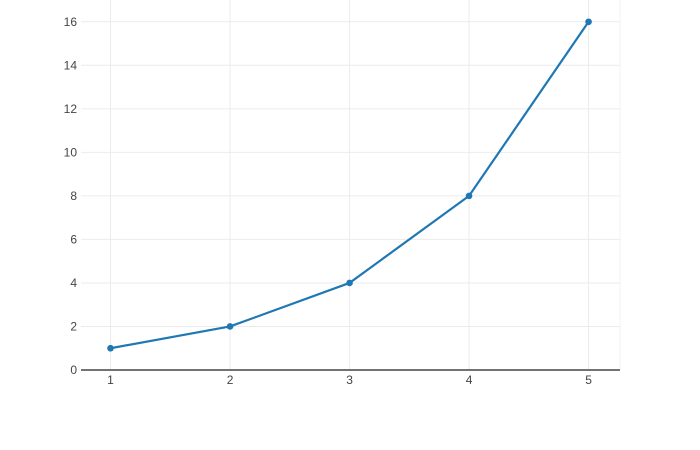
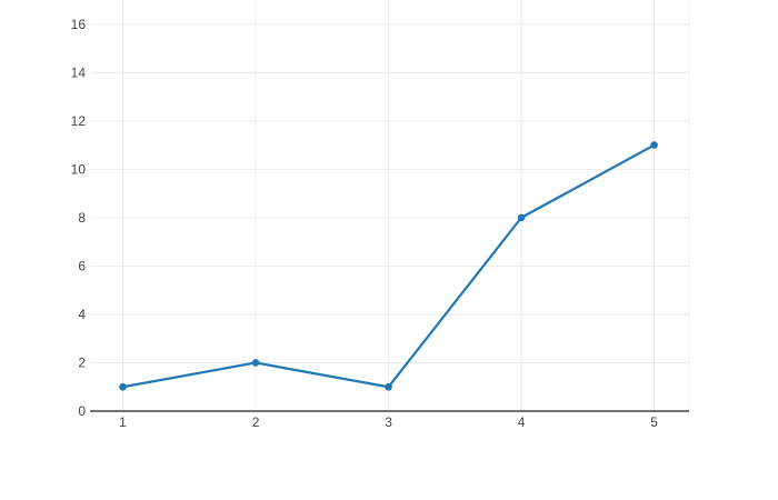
3: 4 -> 1
5: 16 -> 11
